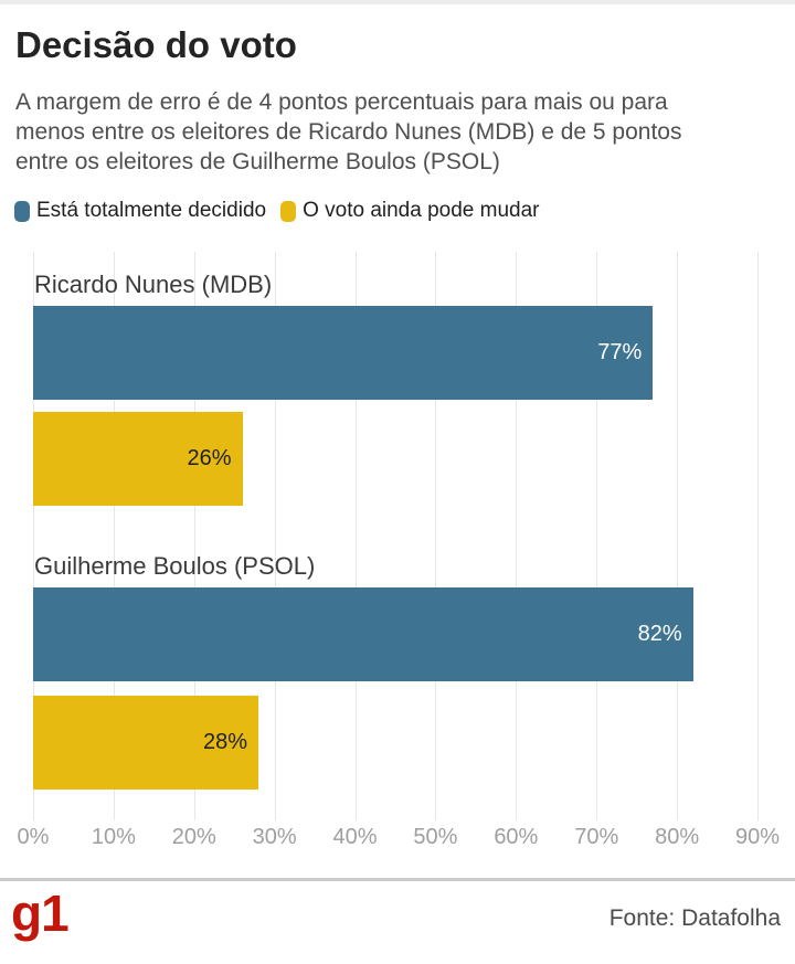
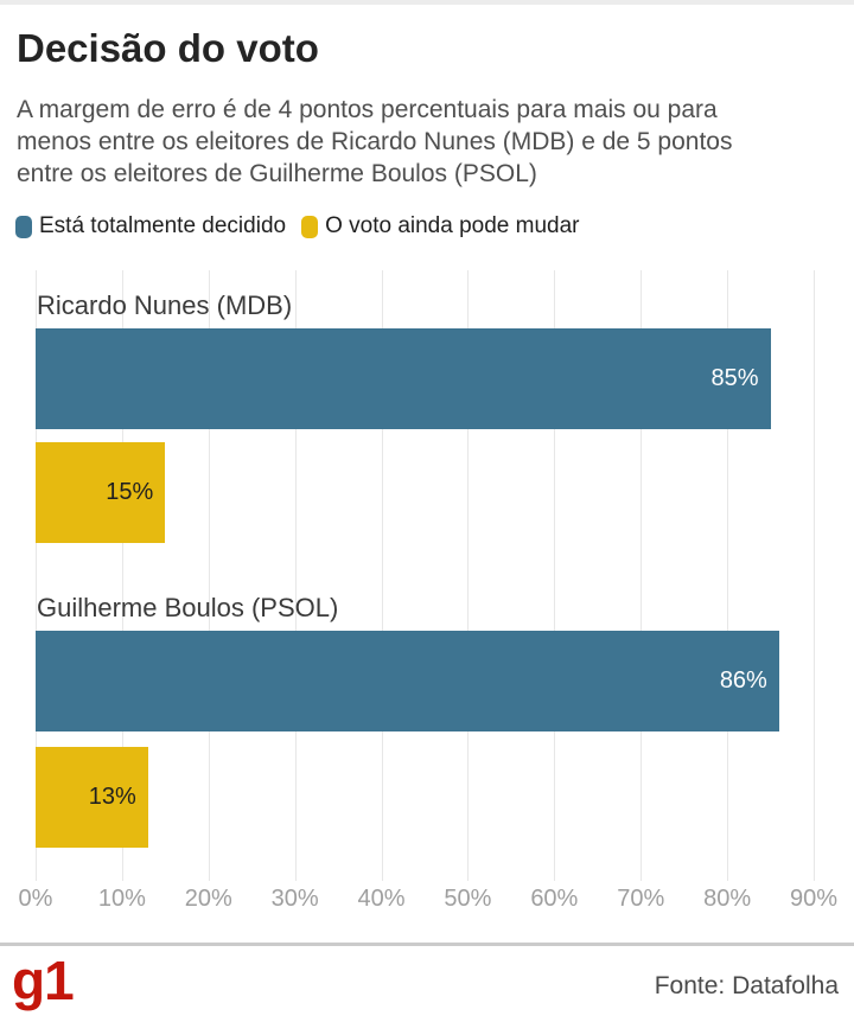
Está totalmente decidido/Ricardo Nunes (MDB): 77% -> 85%
O voto ainda pode mudar/Ricardo Nunes (MDB): 26% -> 15%
Está totalmente decidido/Guilherme Boulos (PSOL): 82% -> 86%
O voto ainda pode mudar/Guilherme Boulos (PSOL): 28% -> 13%
